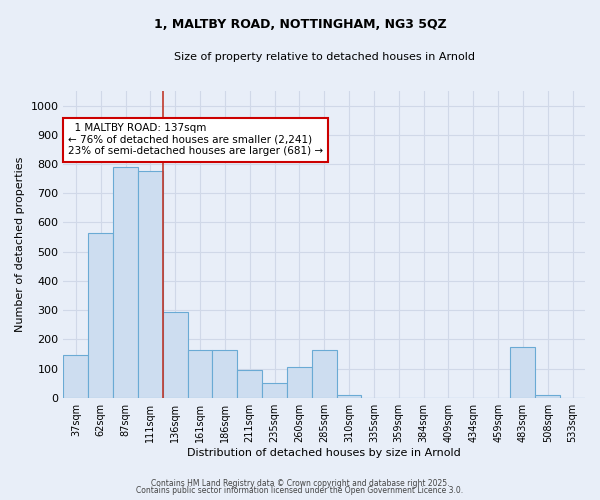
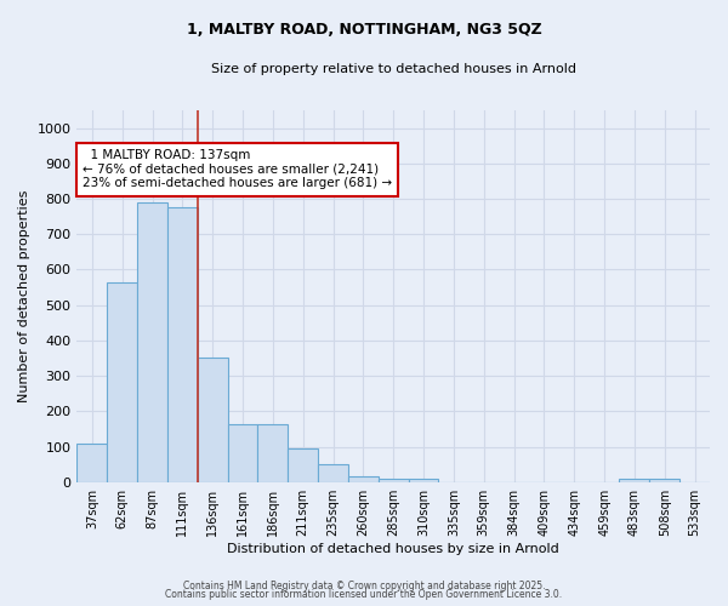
37sqm: 145 -> 110
136sqm: 295 -> 350
260sqm: 105 -> 15
285sqm: 165 -> 10
483sqm: 175 -> 8
